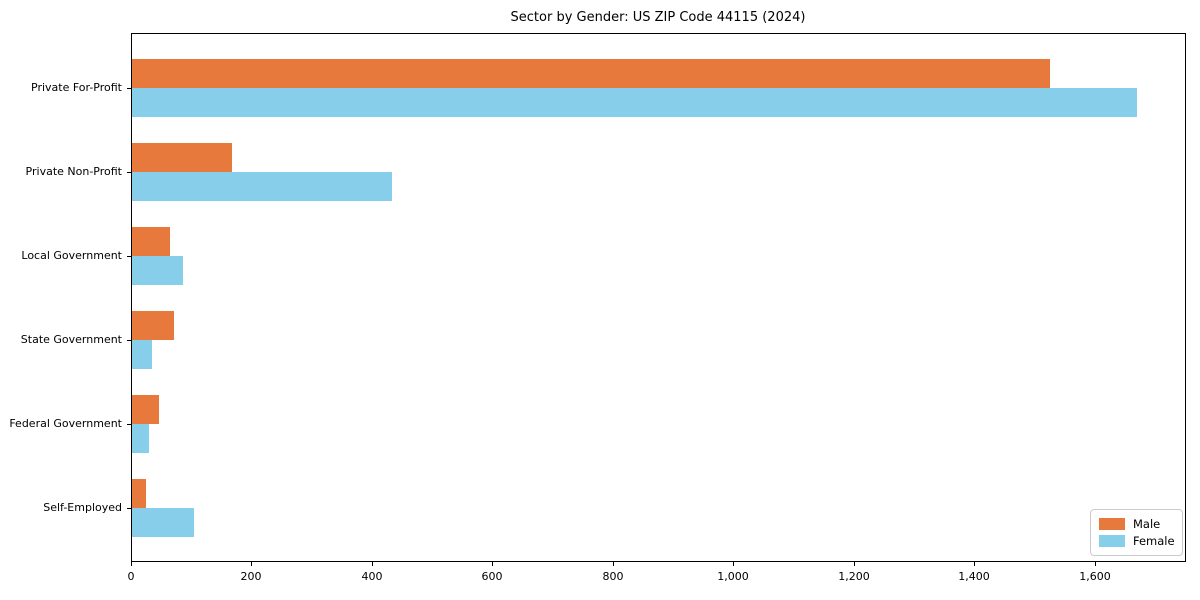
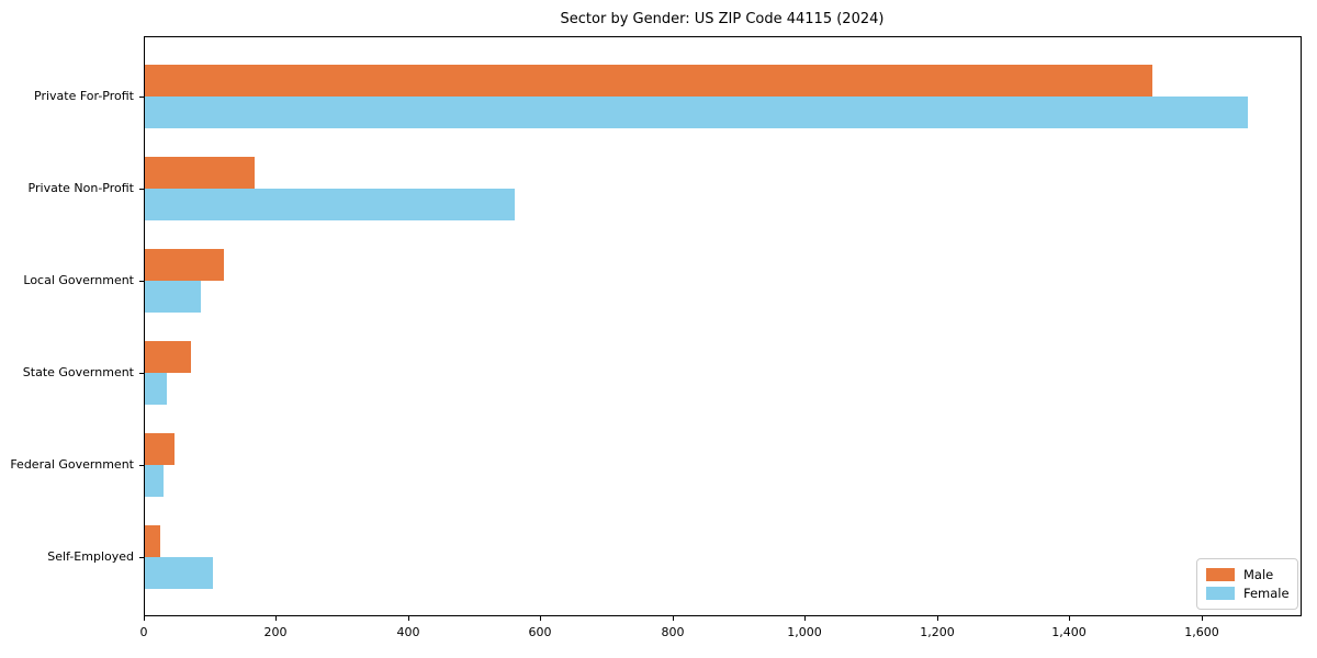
Female/Private Non-Profit: 430 -> 560
Male/Local Government: 60 -> 120
